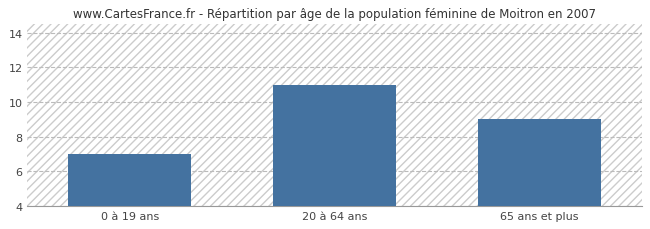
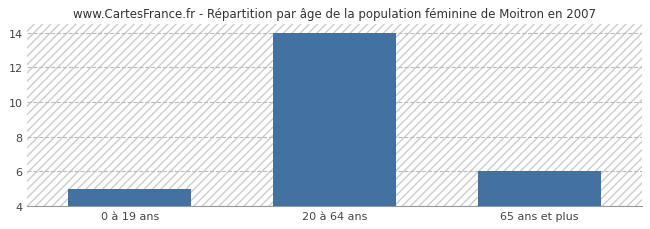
0 à 19 ans: 7 -> 5
20 à 64 ans: 11 -> 14
65 ans et plus: 9 -> 6
